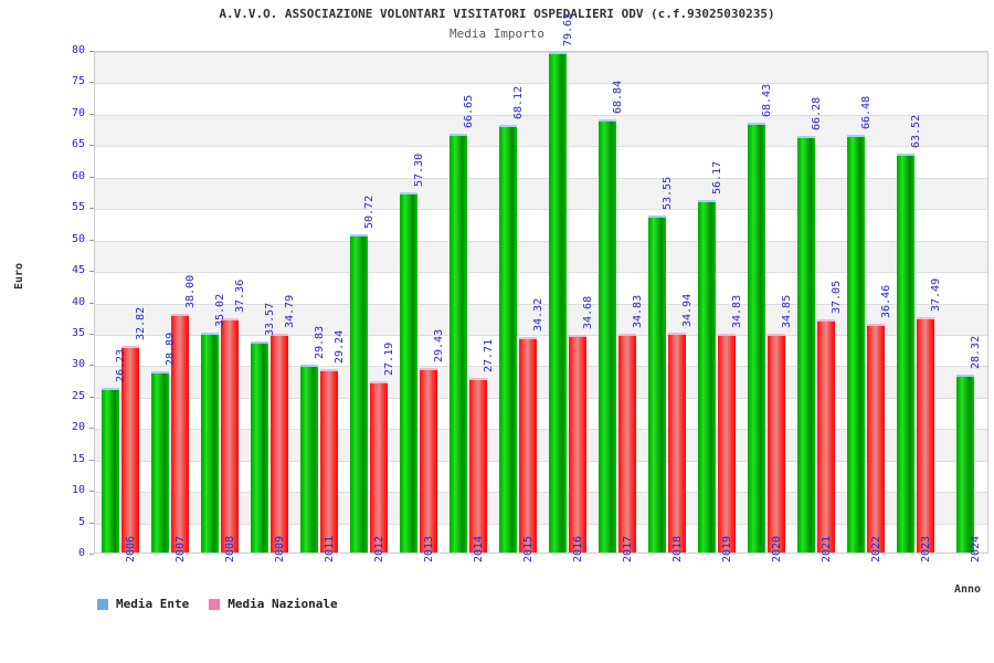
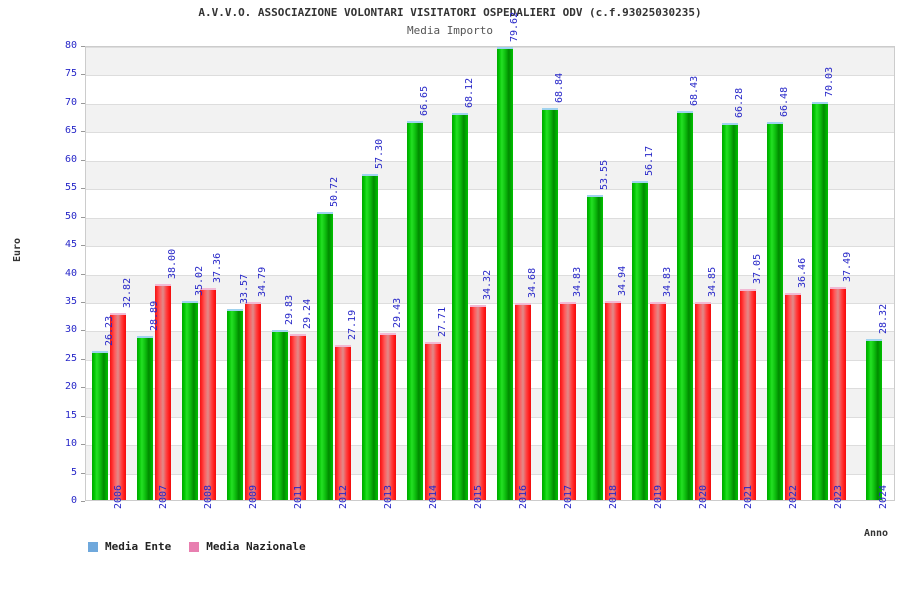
Media Ente/2023: 63.52 -> 70.03
